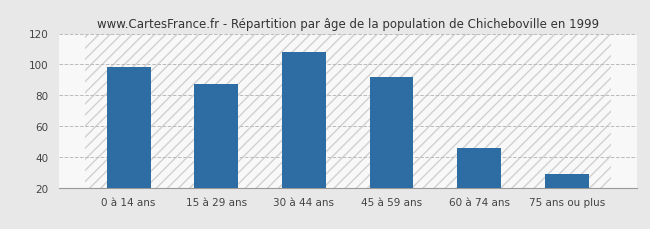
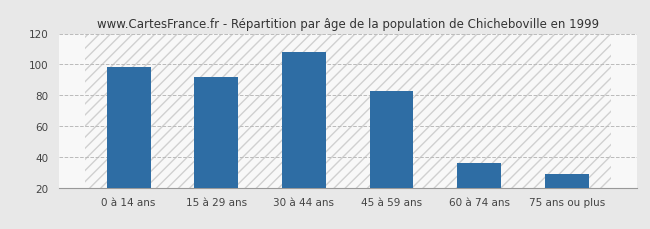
15 à 29 ans: 87 -> 92
45 à 59 ans: 92 -> 83
60 à 74 ans: 46 -> 36
